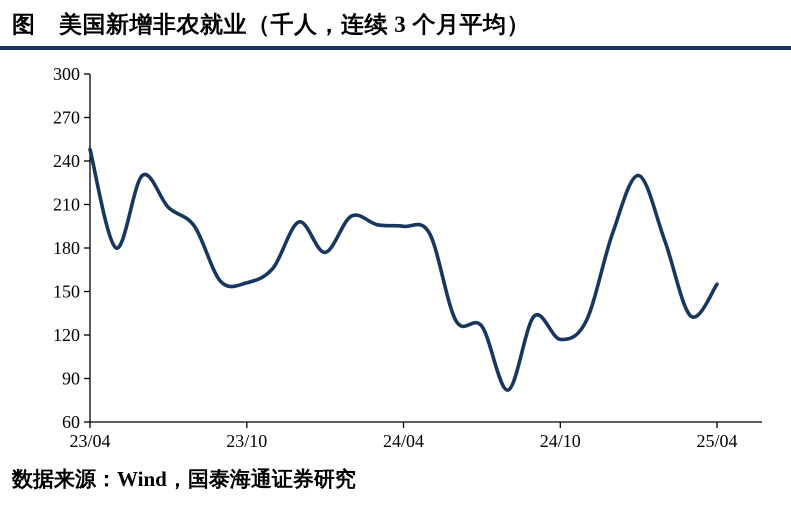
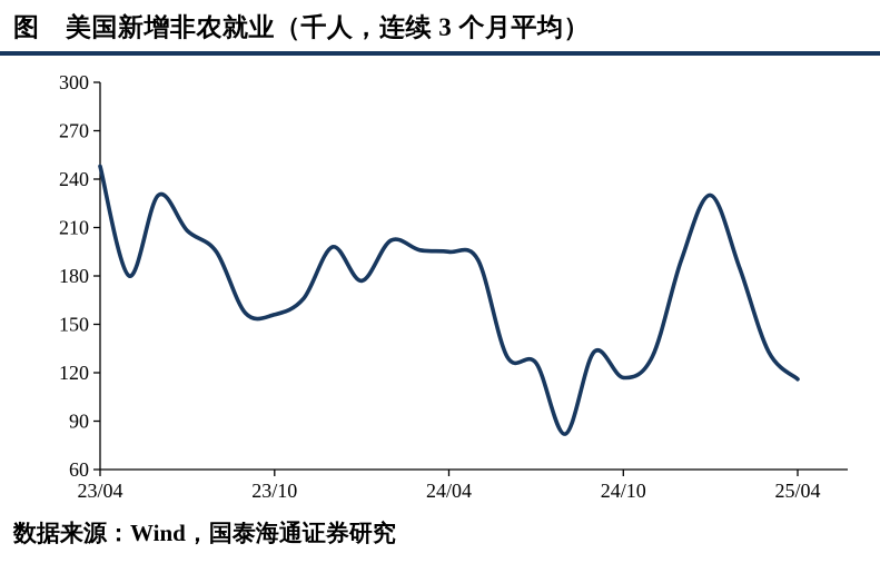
25/04: 155 -> 116
